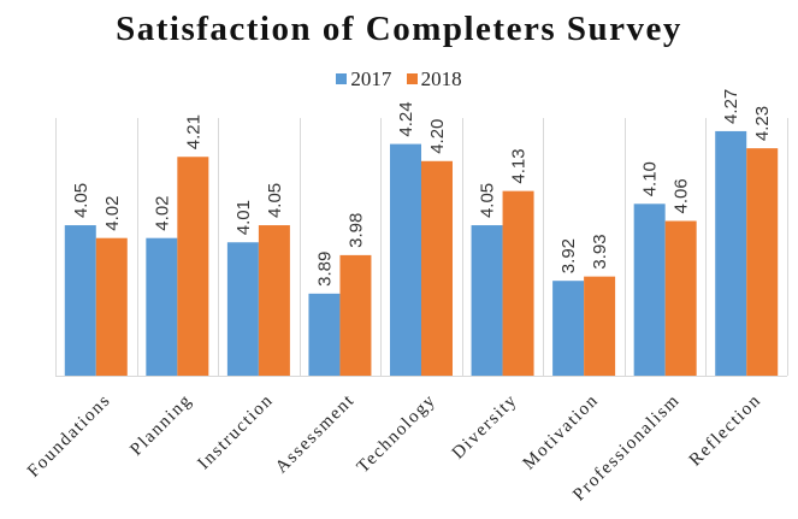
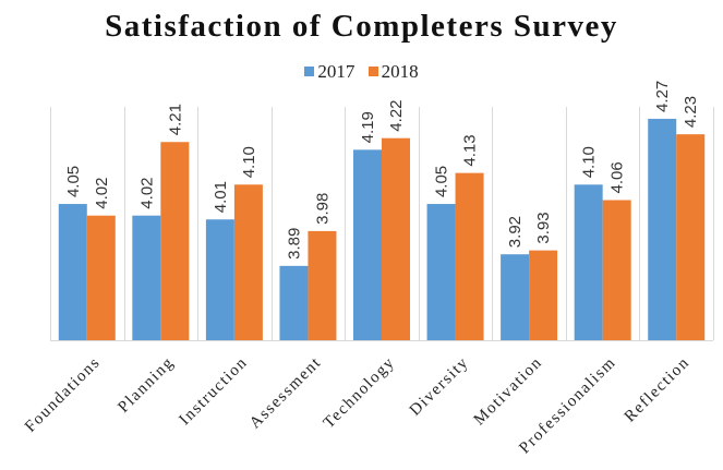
2018/Instruction: 4.05 -> 4.10
2017/Technology: 4.24 -> 4.19
2018/Technology: 4.20 -> 4.22
